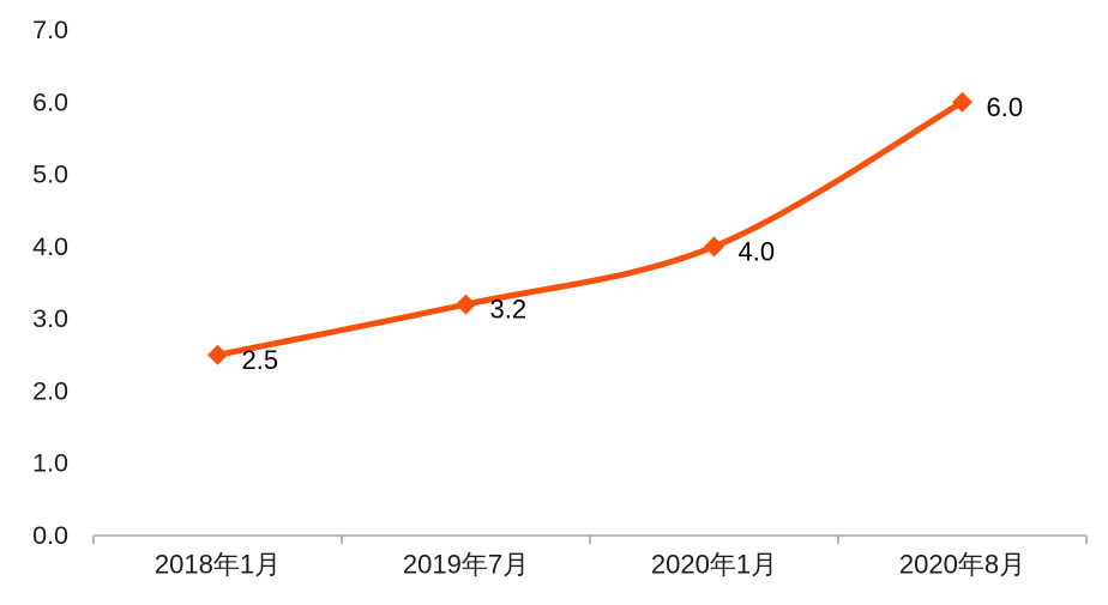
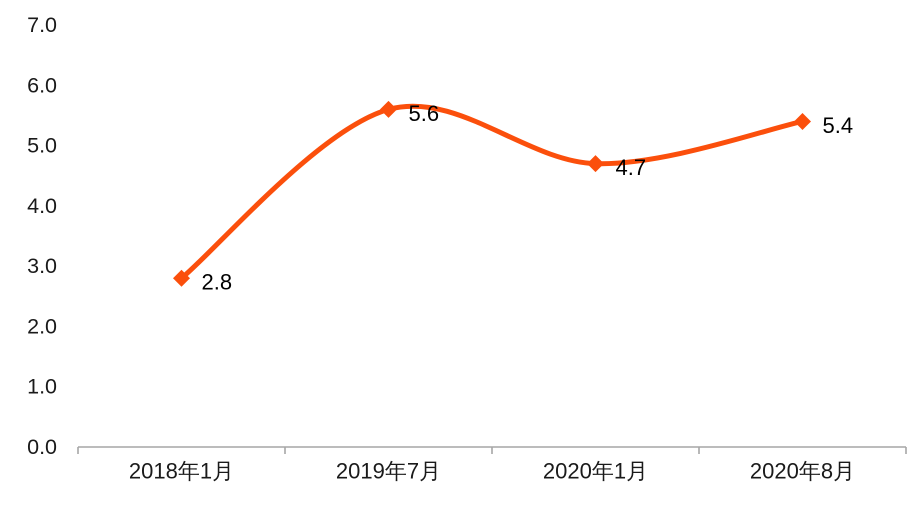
2018年1月: 2.5 -> 2.8
2019年7月: 3.2 -> 5.6
2020年1月: 4.0 -> 4.7
2020年8月: 6.0 -> 5.4
